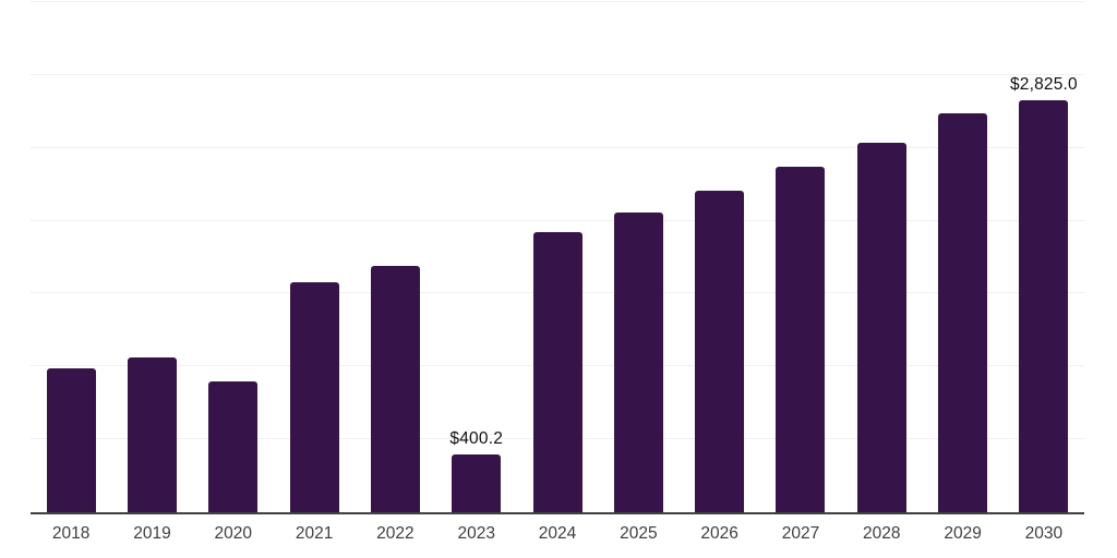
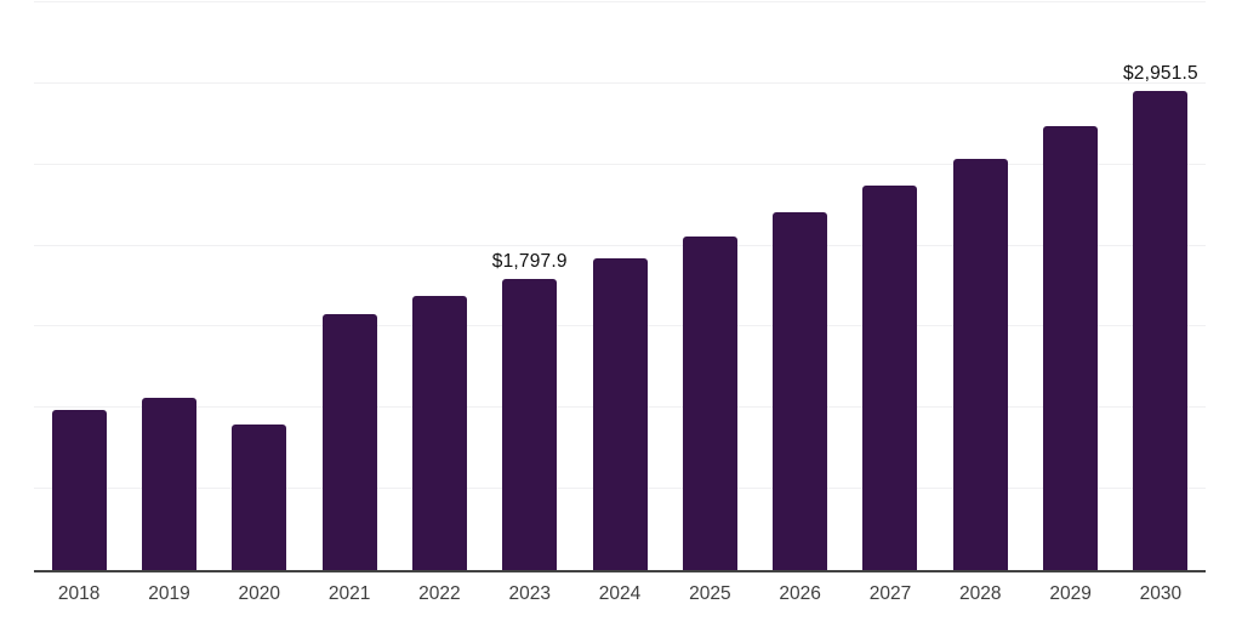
2023: $400.2 -> $1,797.9
2030: $2,825.0 -> $2,951.5
